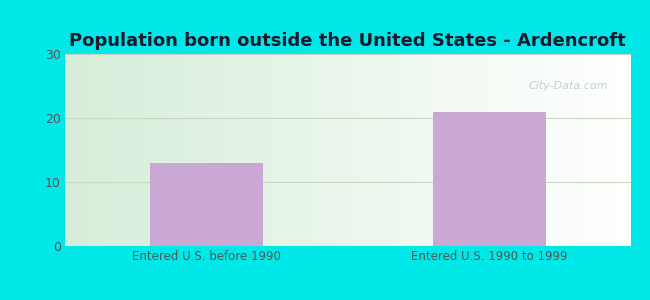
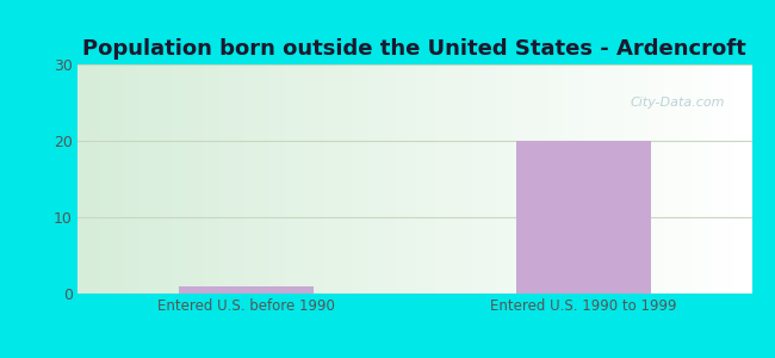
Entered U.S. before 1990: 13 -> 1
Entered U.S. 1990 to 1999: 21 -> 20
